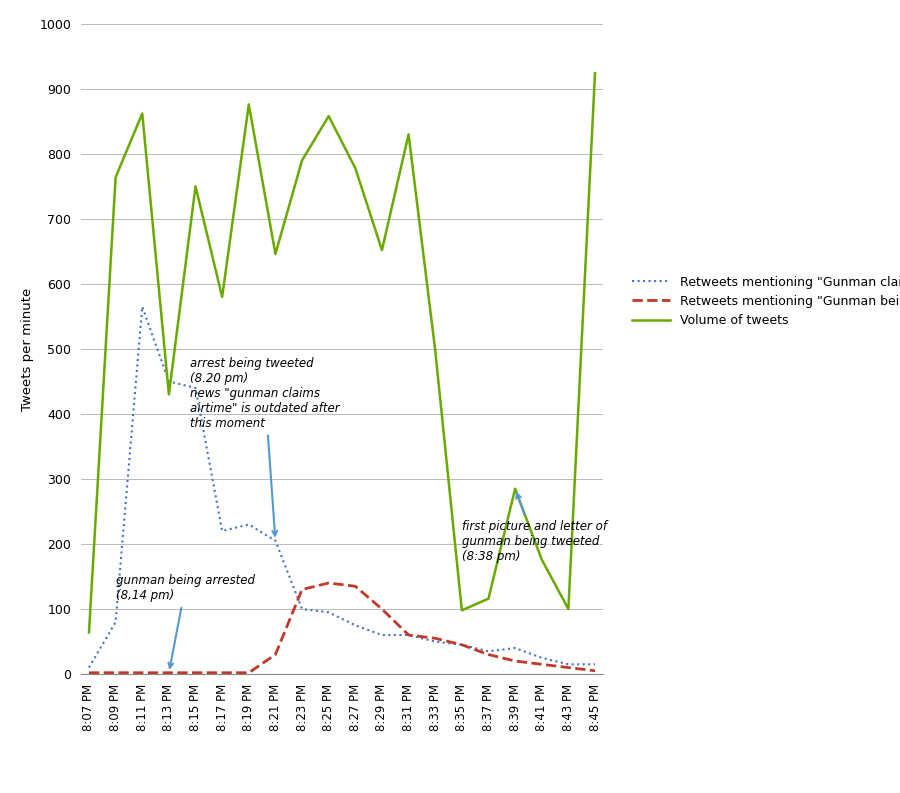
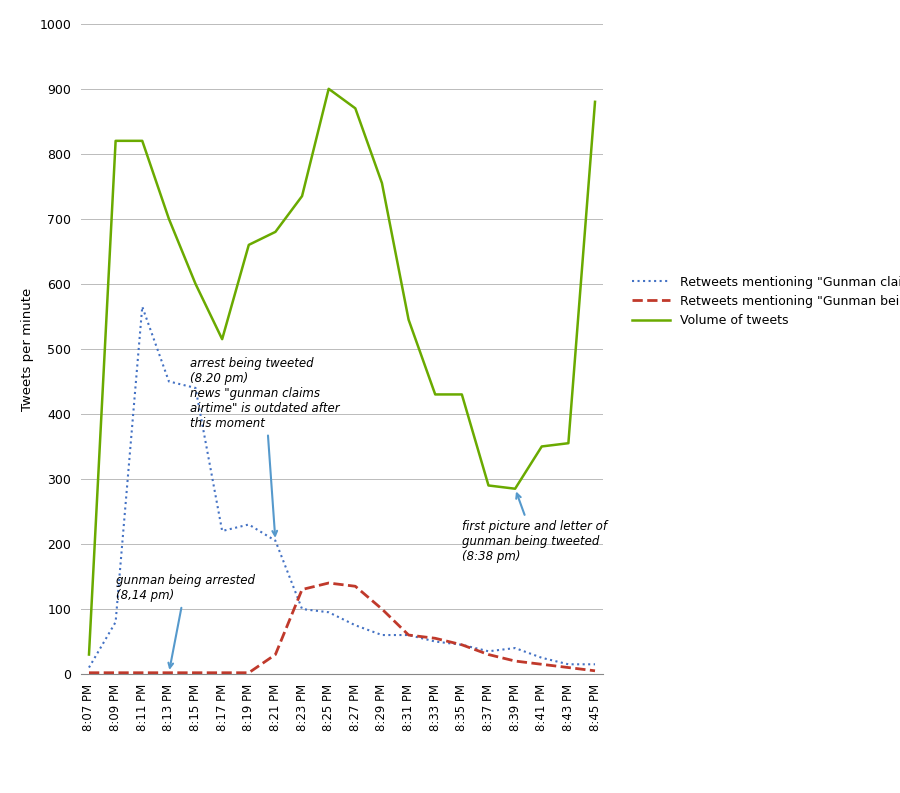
Volume of tweets/8:07 PM: 64 -> 30
Volume of tweets/8:09 PM: 764 -> 820
Volume of tweets/8:11 PM: 862 -> 820
Volume of tweets/8:13 PM: 430 -> 700
Volume of tweets/8:15 PM: 750 -> 600
Volume of tweets/8:17 PM: 580 -> 515
Volume of tweets/8:19 PM: 876 -> 660
Volume of tweets/8:21 PM: 646 -> 680
Volume of tweets/8:23 PM: 790 -> 735
Volume of tweets/8:25 PM: 858 -> 900
Volume of tweets/8:27 PM: 778 -> 870
Volume of tweets/8:29 PM: 652 -> 755
Volume of tweets/8:31 PM: 830 -> 545
Volume of tweets/8:33 PM: 498 -> 430
Volume of tweets/8:35 PM: 98 -> 430
Volume of tweets/8:37 PM: 116 -> 290
Volume of tweets/8:41 PM: 176 -> 350
Volume of tweets/8:43 PM: 100 -> 355
Volume of tweets/8:45 PM: 924 -> 880
